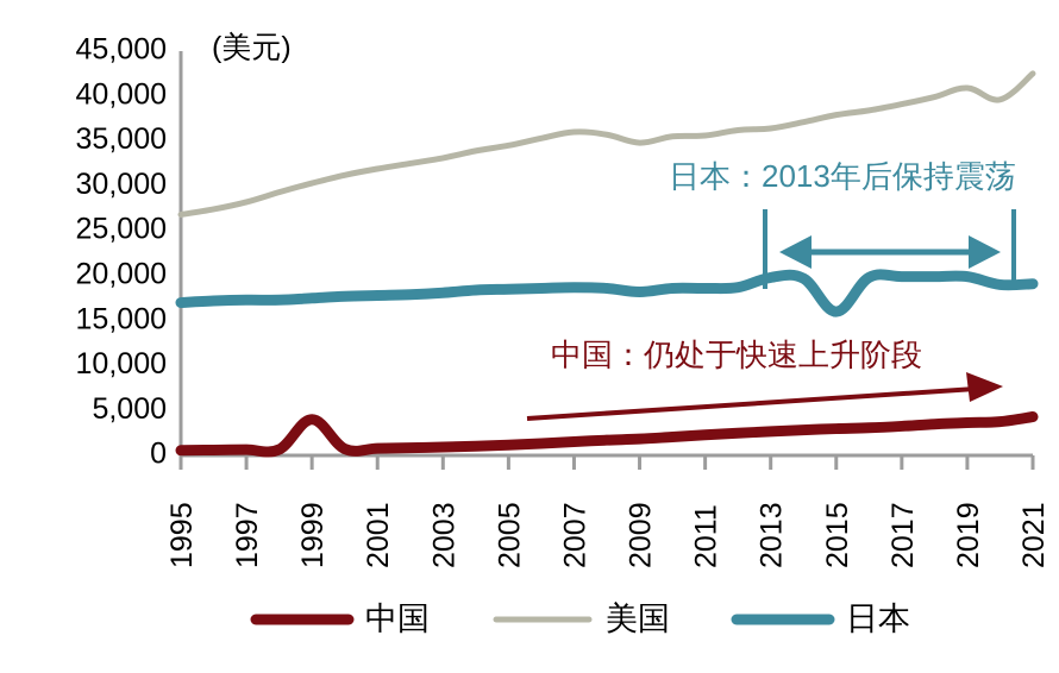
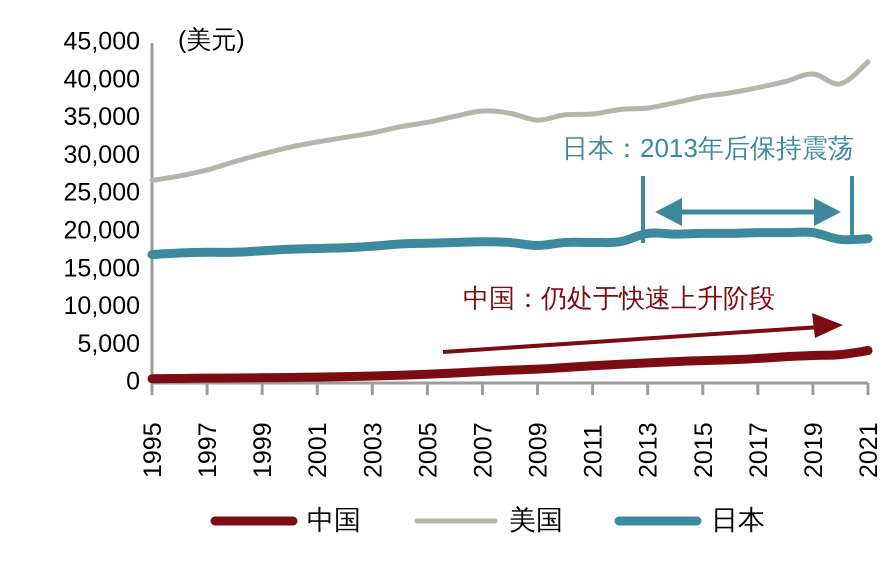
中国/1999: 4000 -> 1000
日本/2015: 16000 -> 20000
